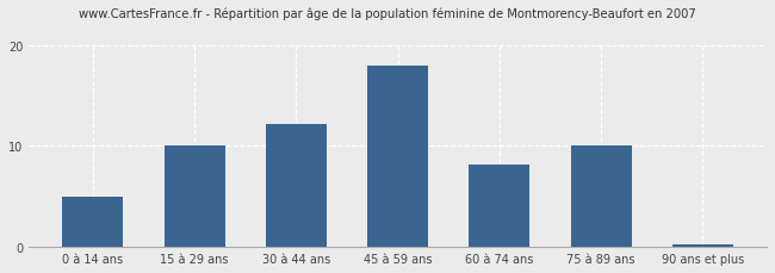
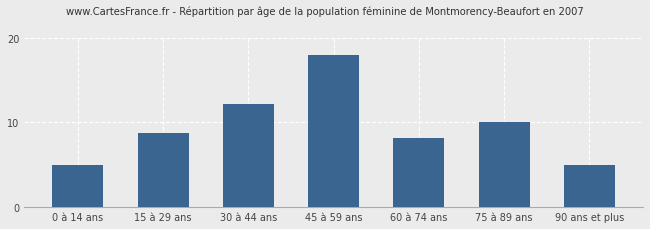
15 à 29 ans: 10.1 -> 8.8
90 ans et plus: 0.2 -> 5.0
